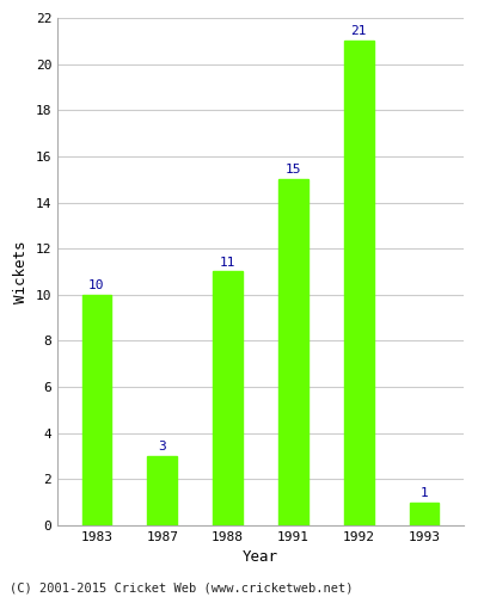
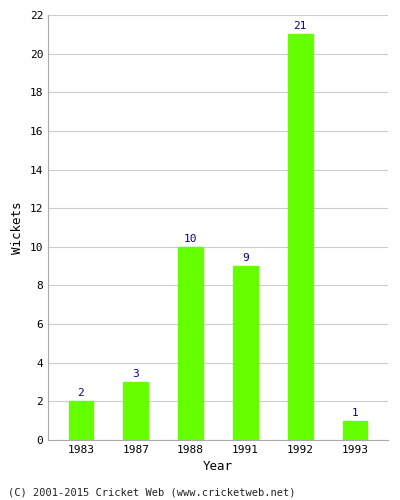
1983: 10 -> 2
1988: 11 -> 10
1991: 15 -> 9
